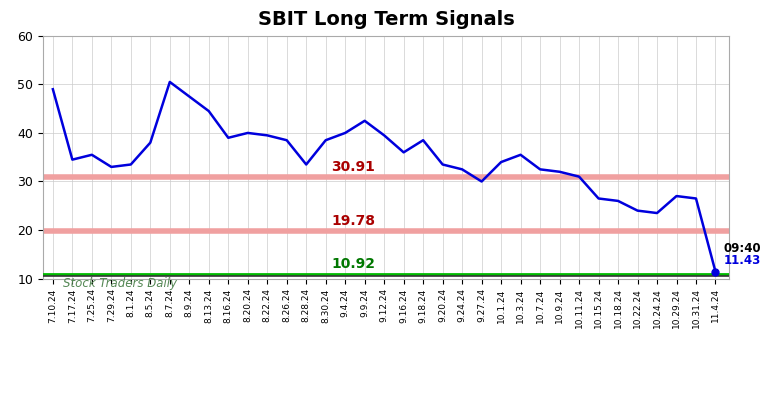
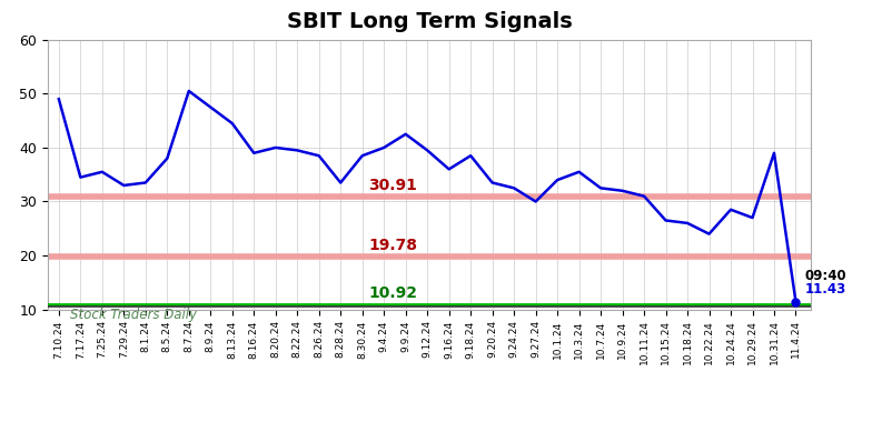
10.24.24: 23.5 -> 28.5
10.31.24: 26.5 -> 39.0
